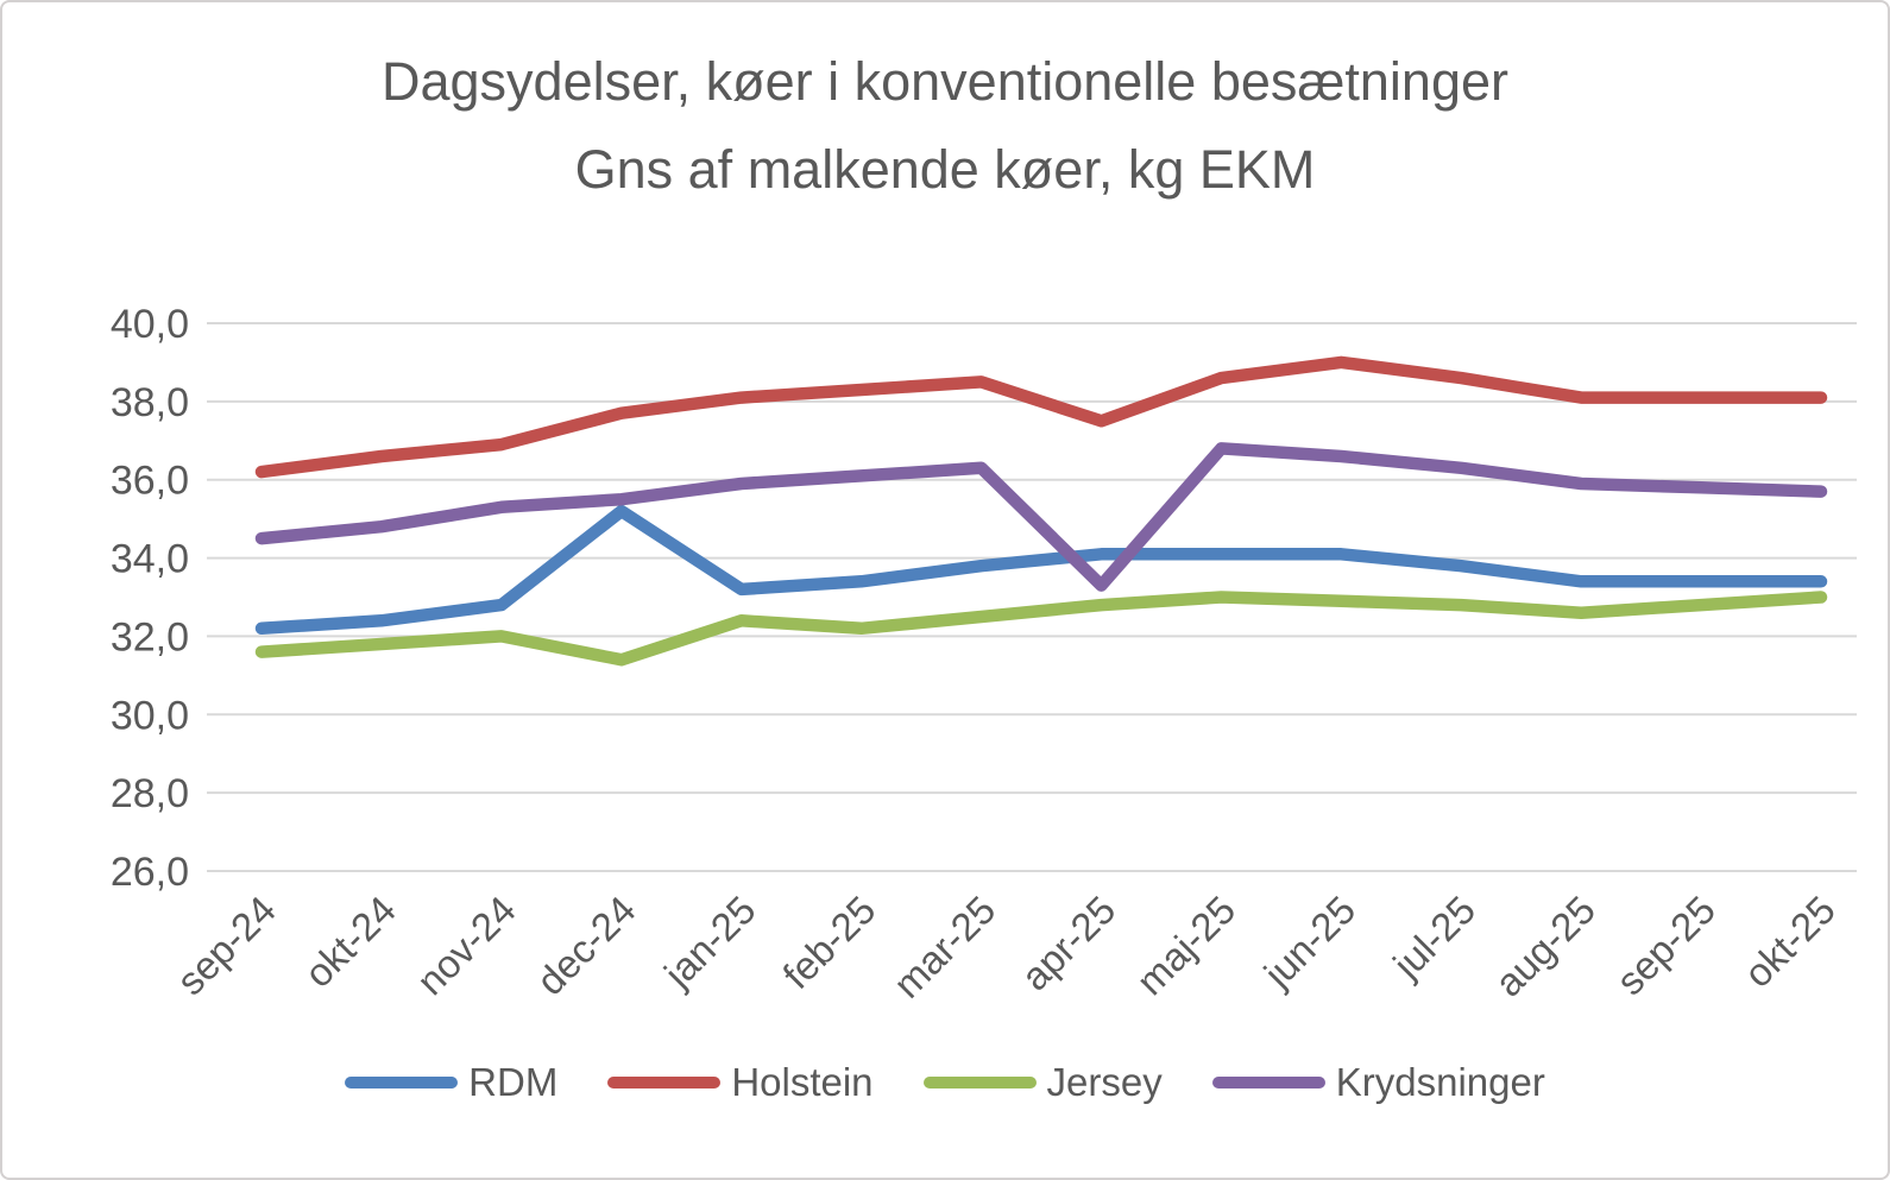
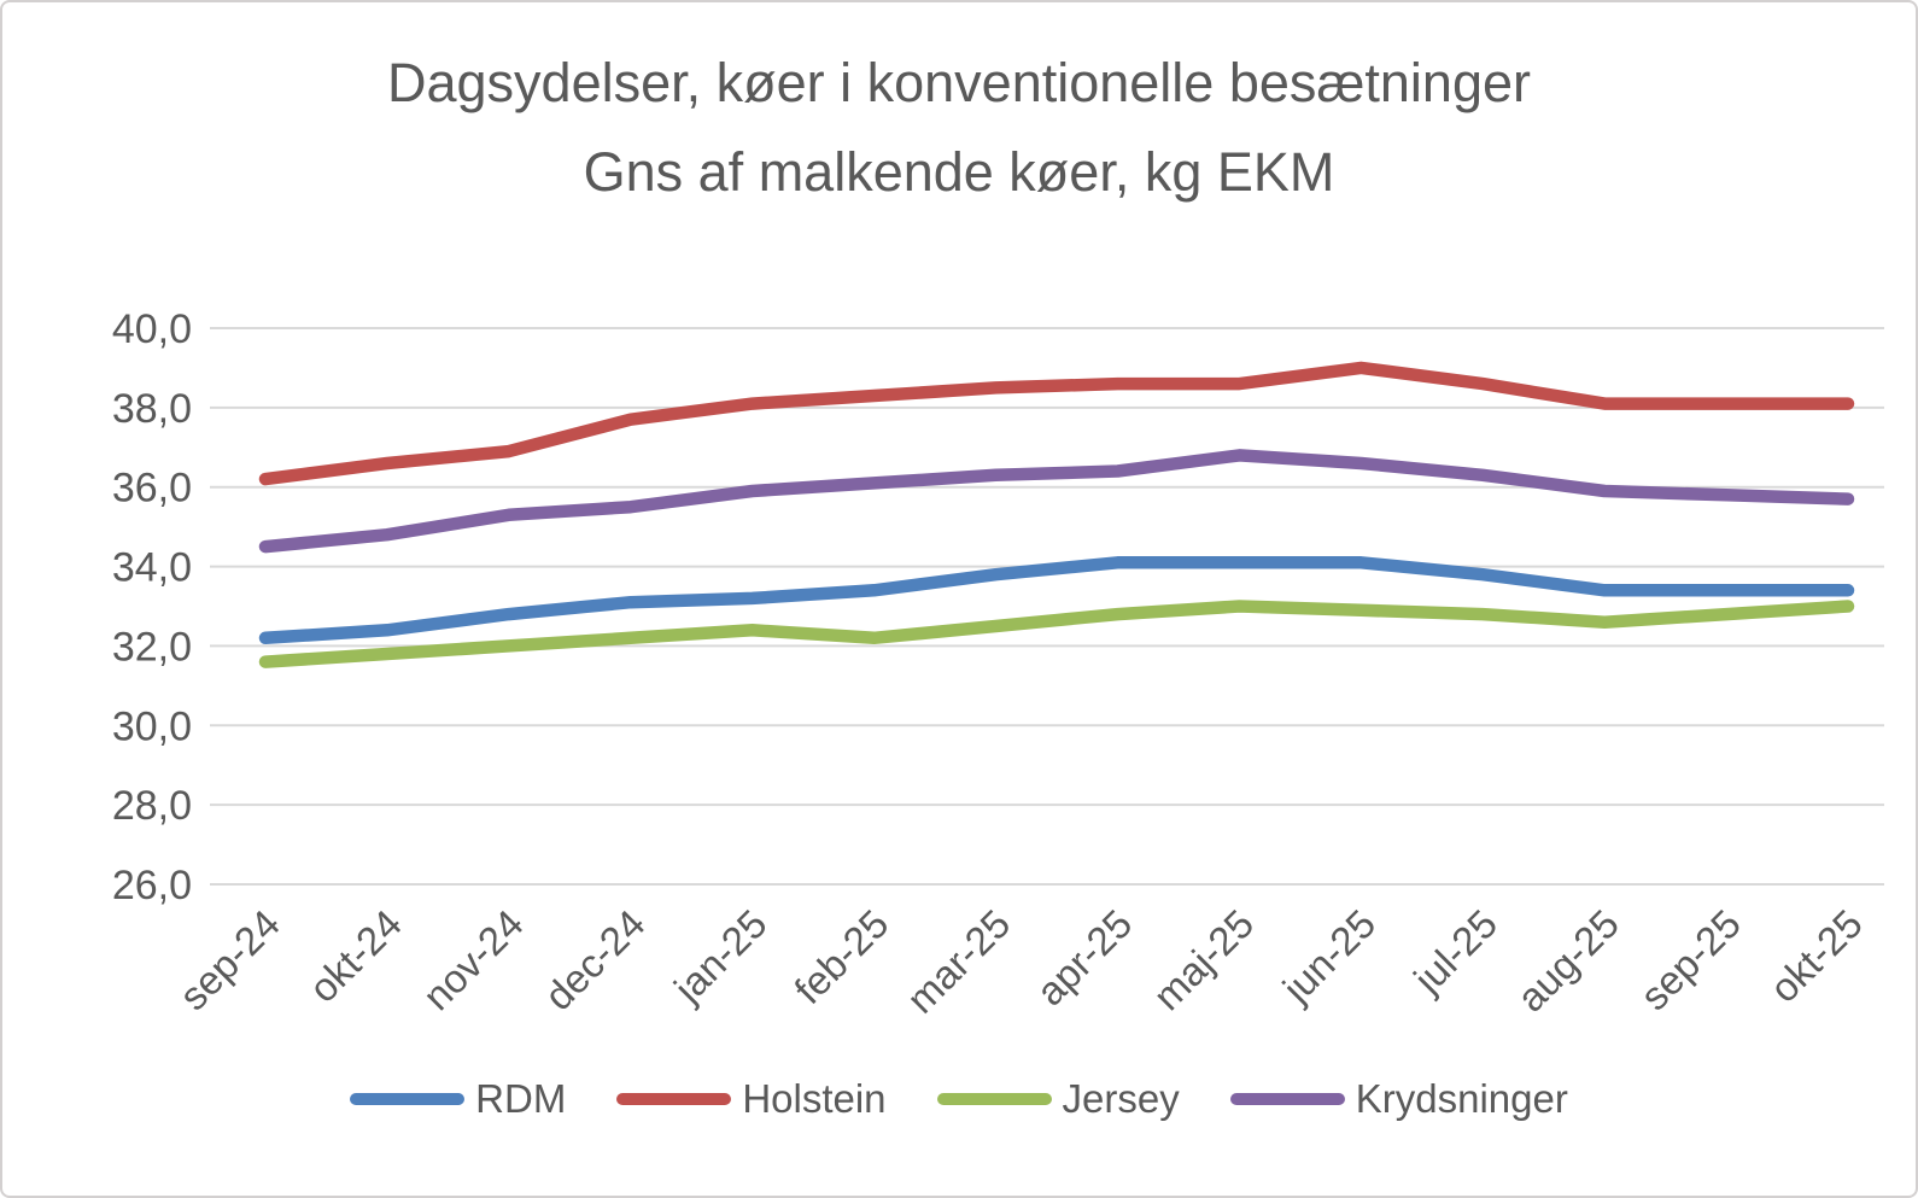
RDM/dec-24: 35,2 -> 33,1
Jersey/dec-24: 31,4 -> 32,2
Holstein/apr-25: 37,5 -> 38,6
Krydsninger/apr-25: 33,3 -> 36,4
